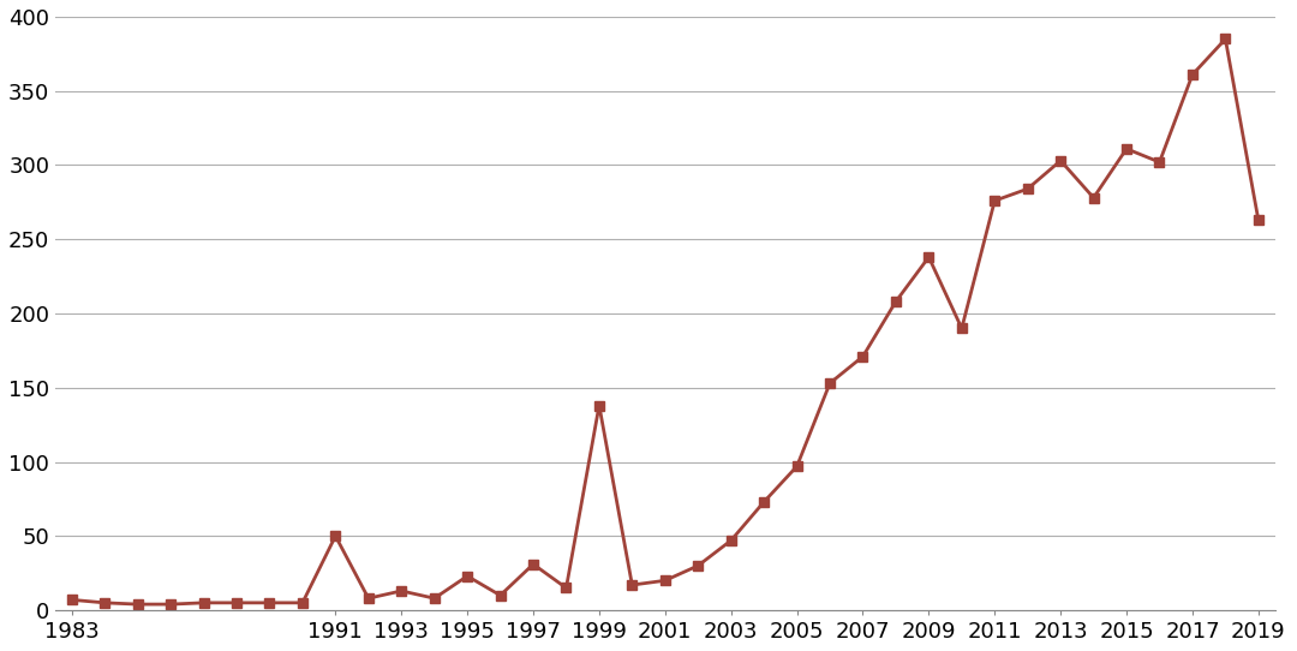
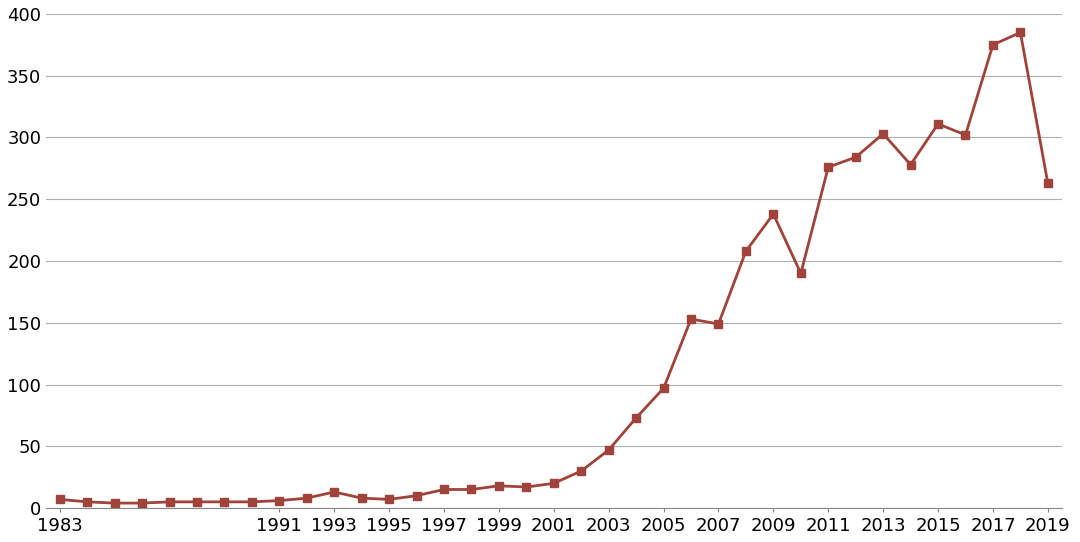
1991: 50 -> 6
1995: 23 -> 7
1997: 31 -> 15
1999: 138 -> 18
2007: 171 -> 149
2017: 361 -> 375
